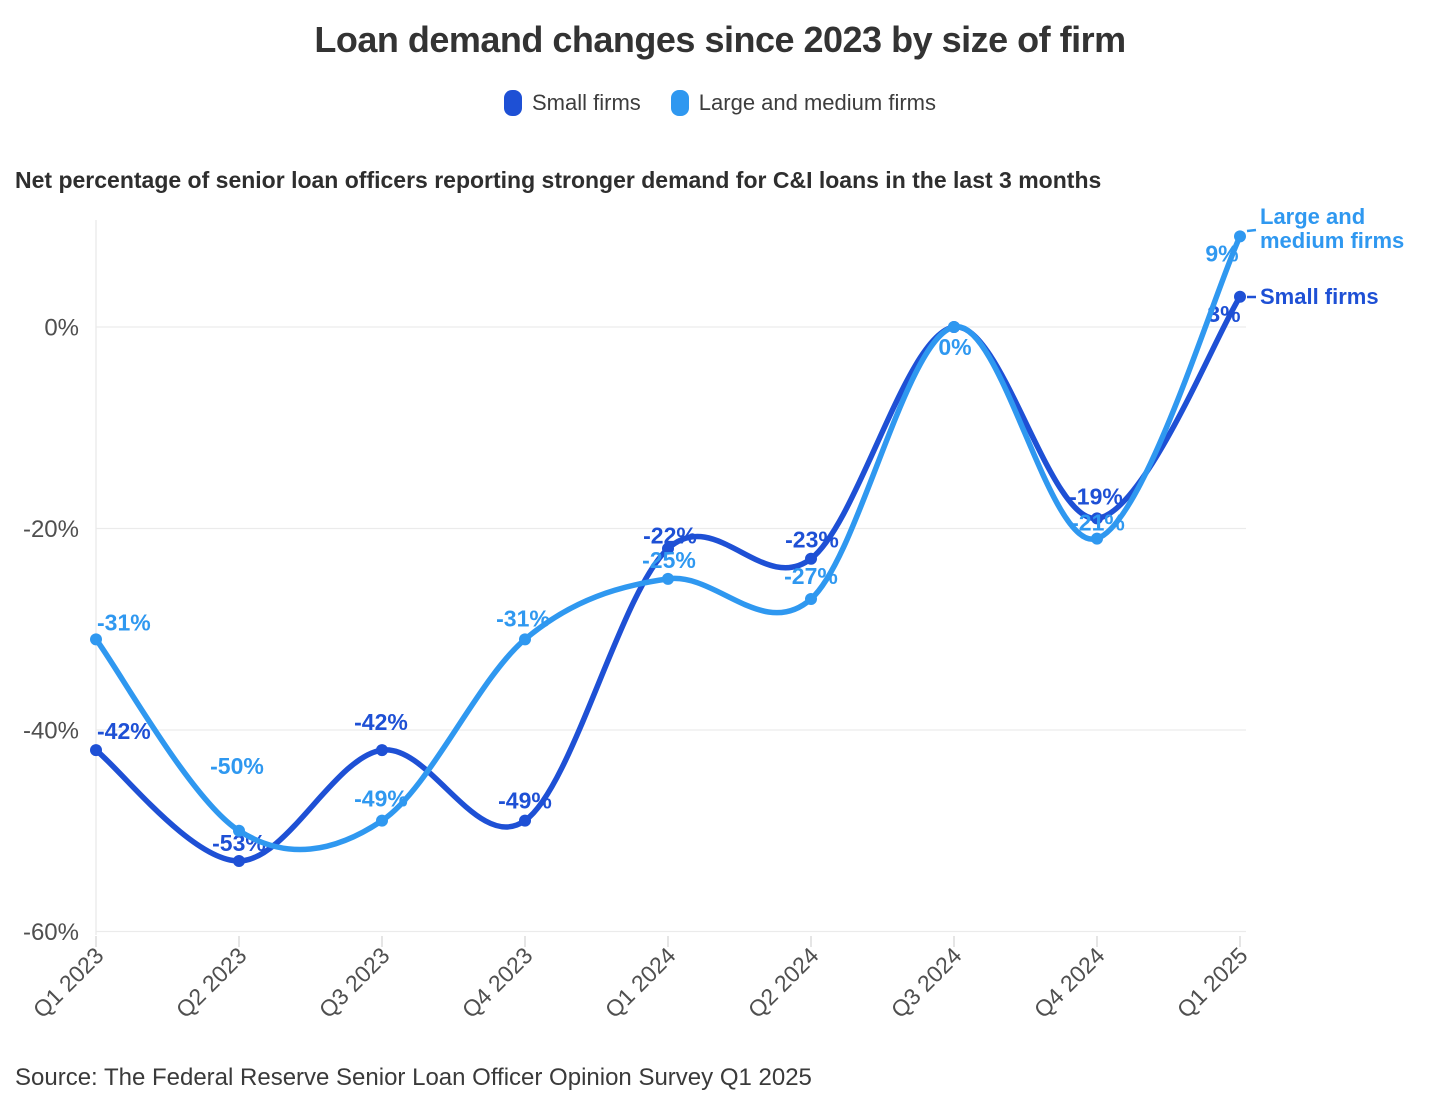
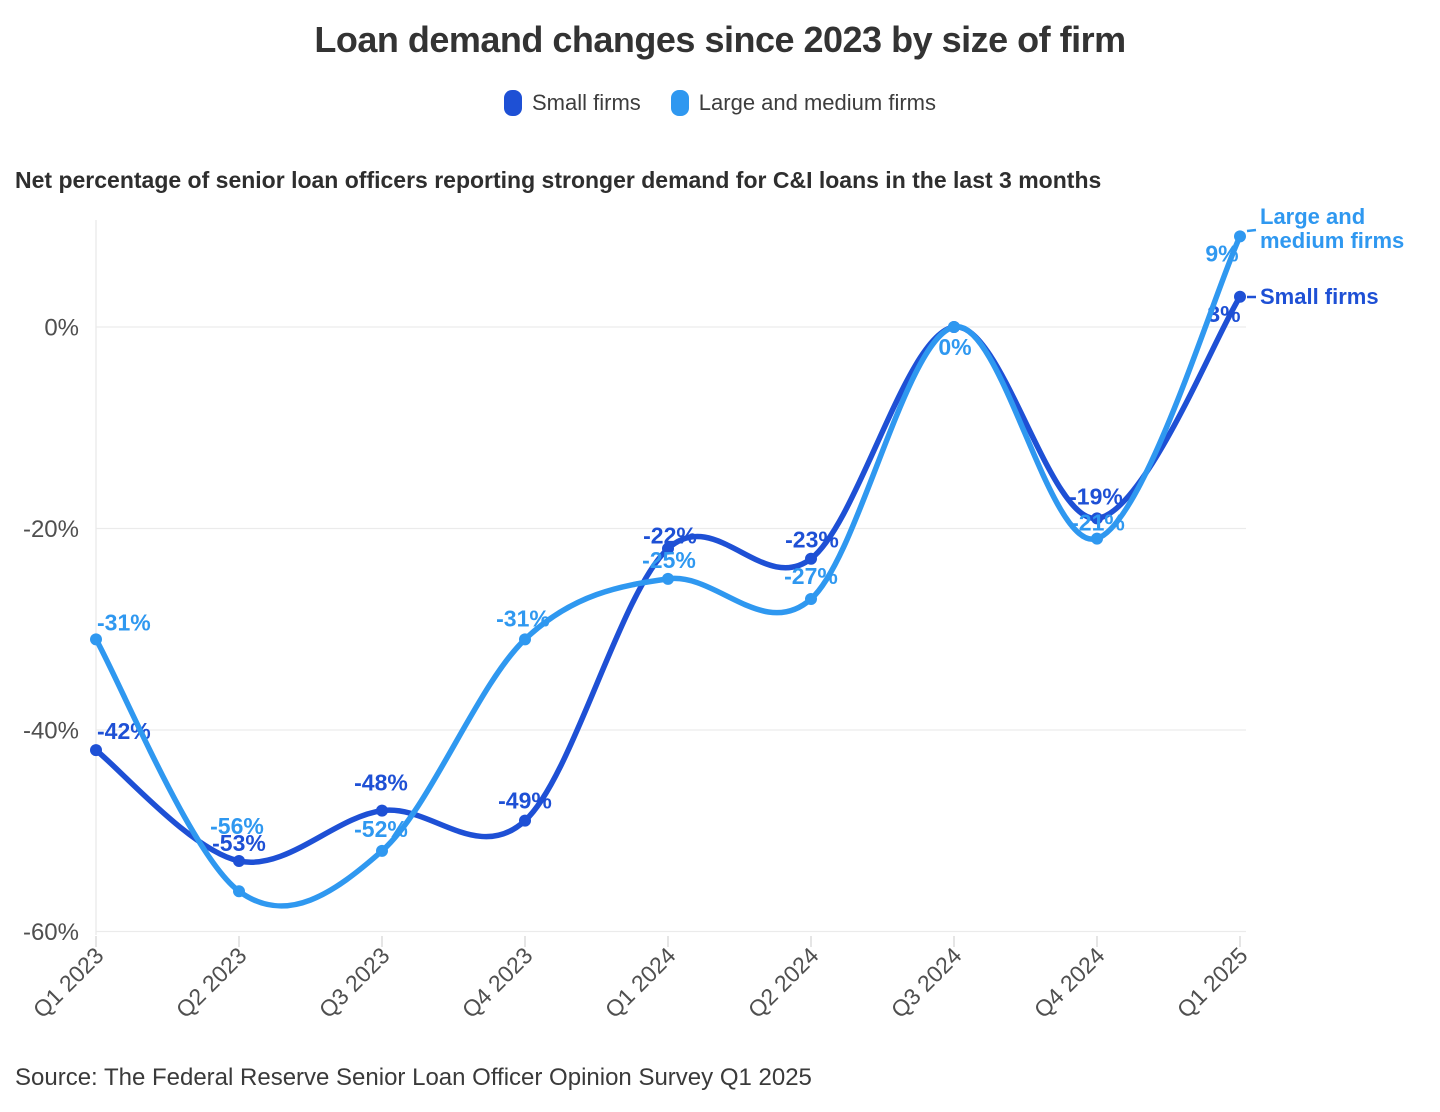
Large and medium firms/Q2 2023: -50% -> -56%
Small firms/Q3 2023: -42% -> -48%
Large and medium firms/Q3 2023: -49% -> -52%
